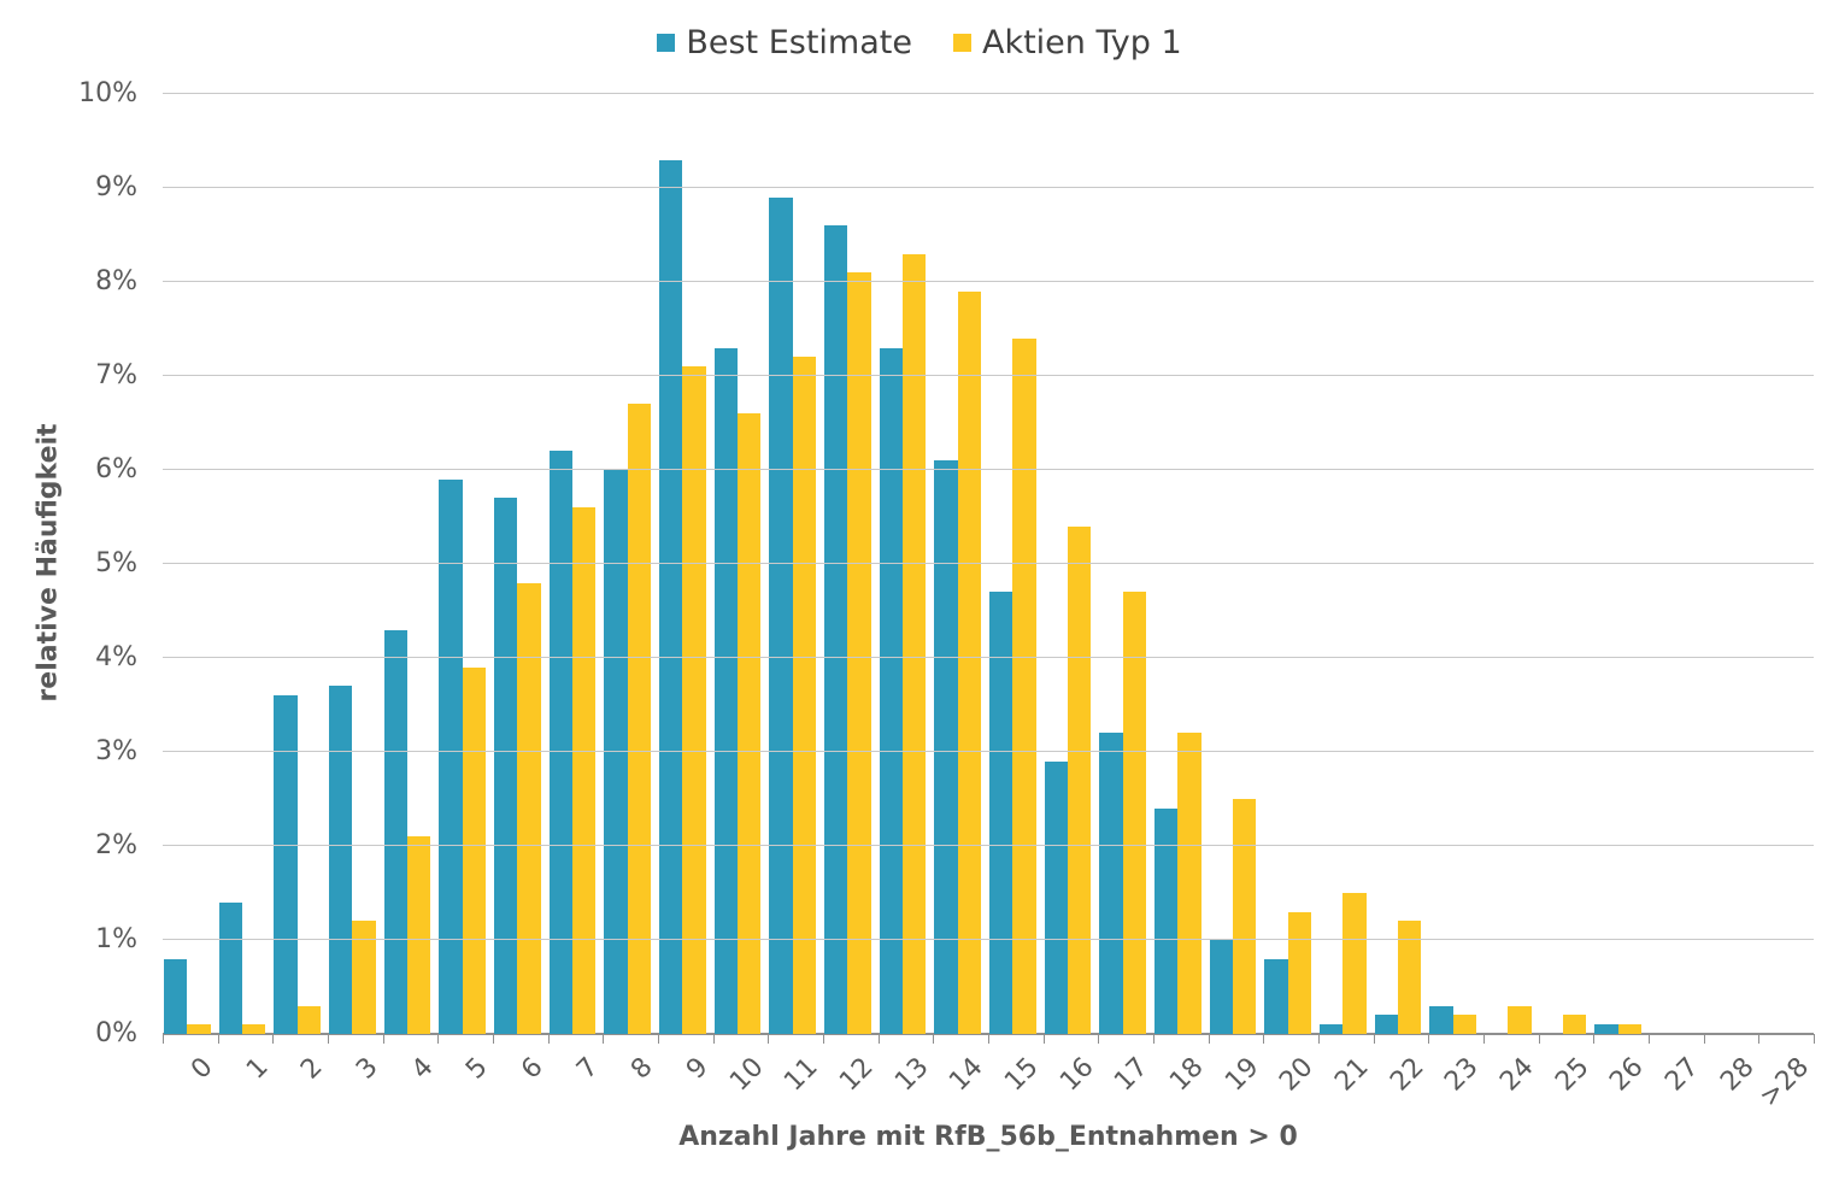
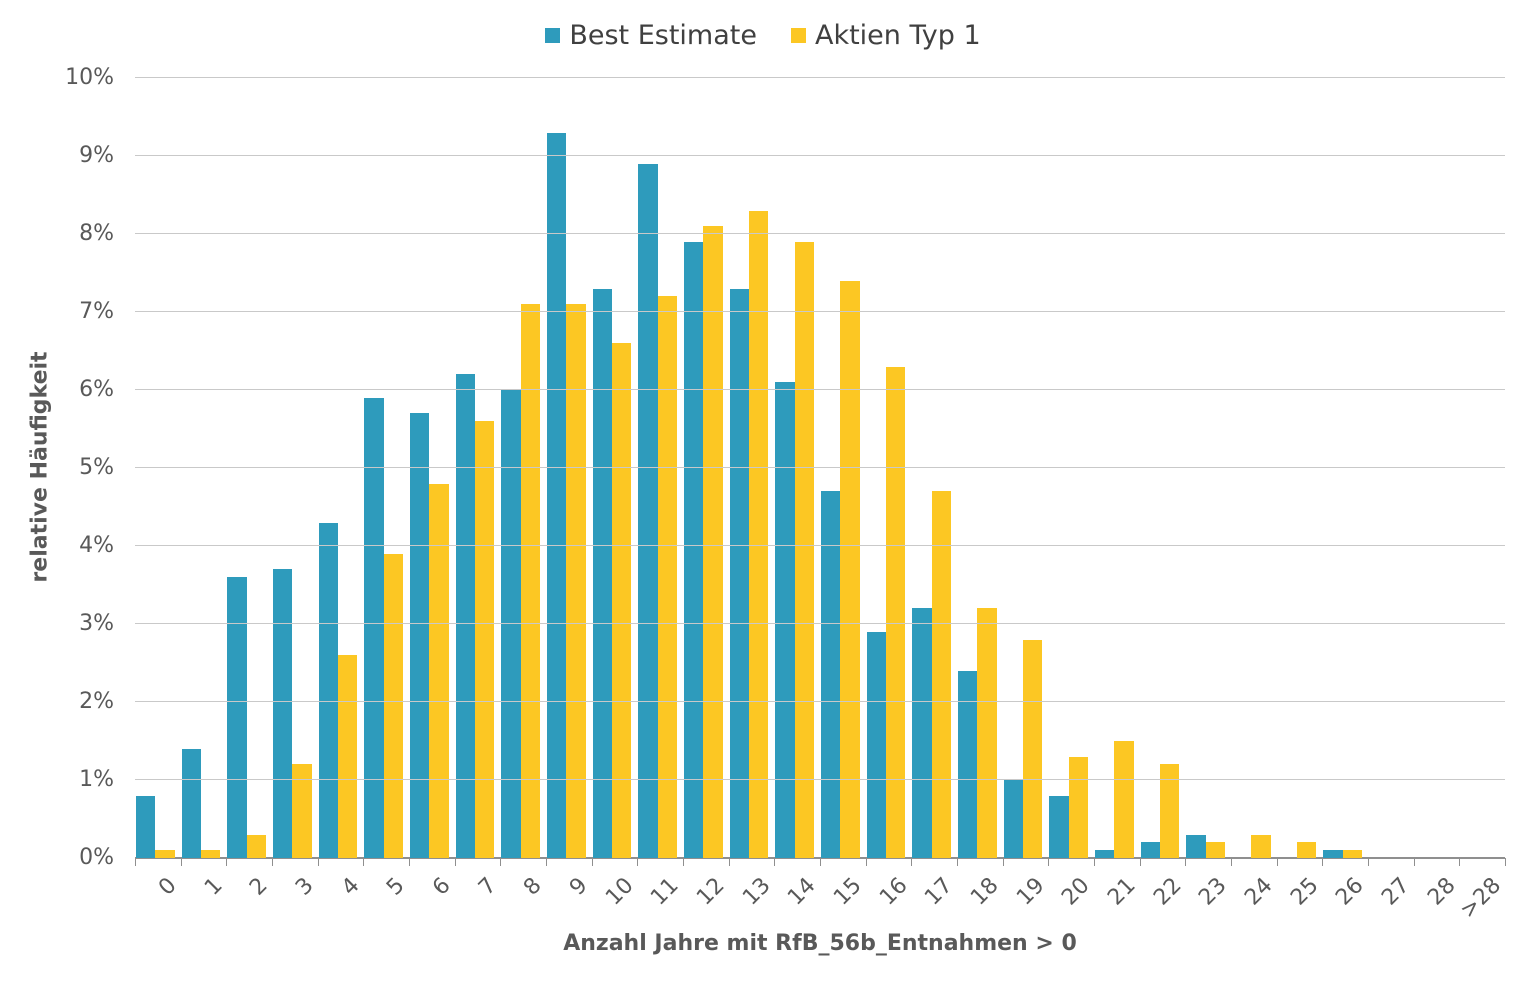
Aktien Typ 1/4: 2.1% -> 2.6%
Aktien Typ 1/8: 6.7% -> 7.1%
Best Estimate/12: 8.6% -> 7.9%
Aktien Typ 1/16: 5.4% -> 6.3%
Aktien Typ 1/19: 2.5% -> 2.8%
